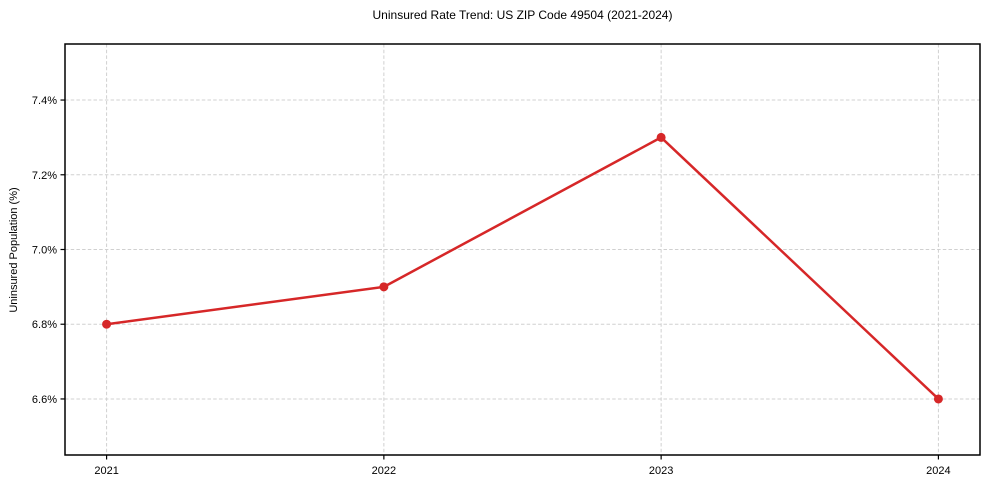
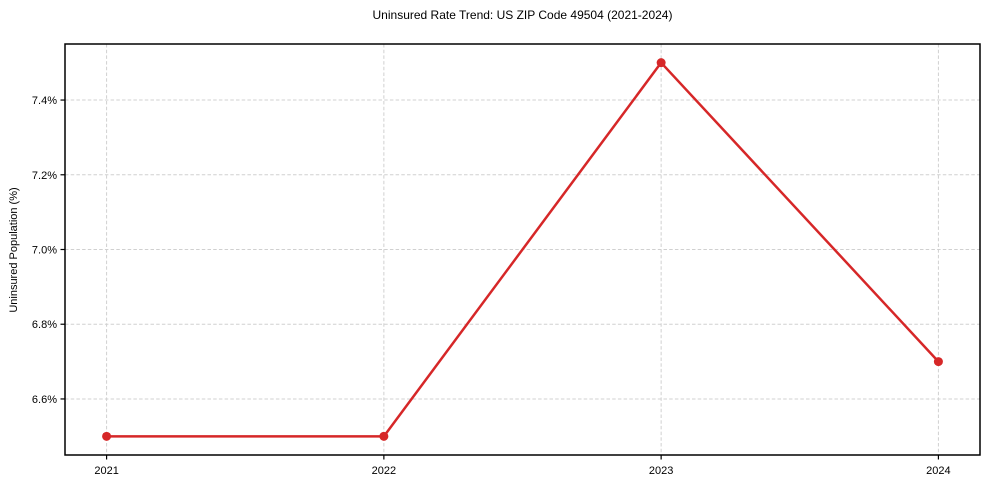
2021: 6.8% -> 6.5%
2022: 6.9% -> 6.5%
2023: 7.3% -> 7.5%
2024: 6.6% -> 6.7%
